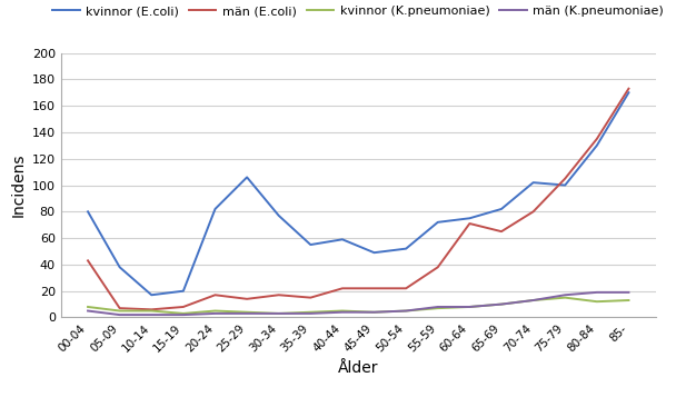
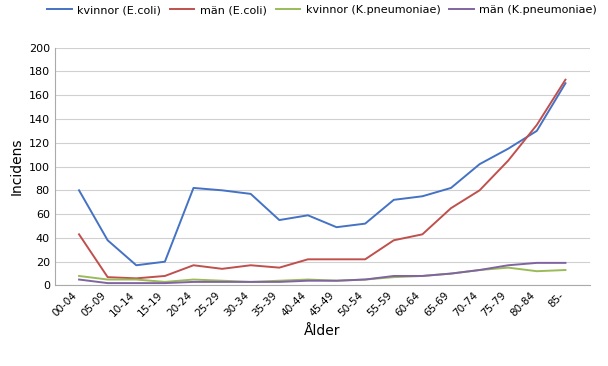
kvinnor (E.coli)/25-29: 106 -> 80
män (E.coli)/60-64: 71 -> 43
kvinnor (E.coli)/75-79: 100 -> 115
